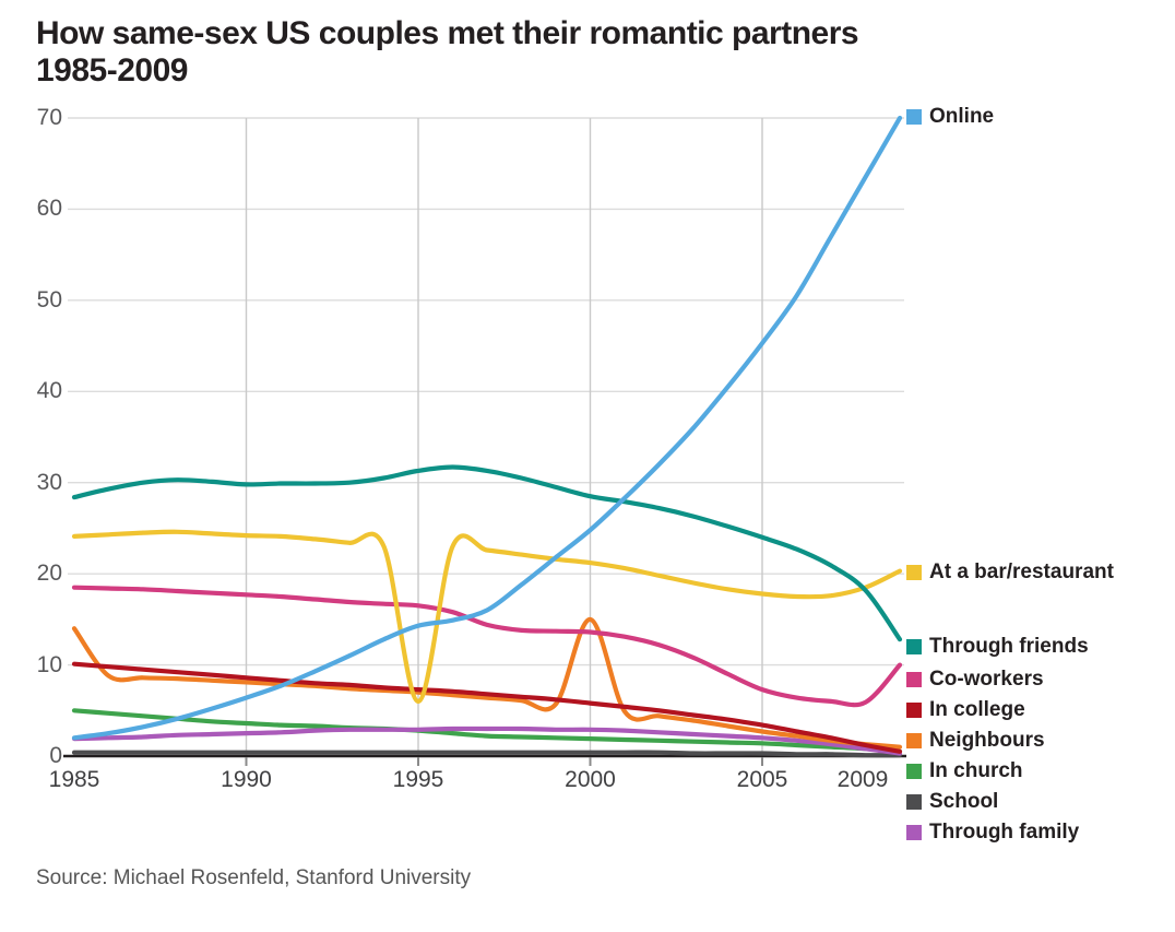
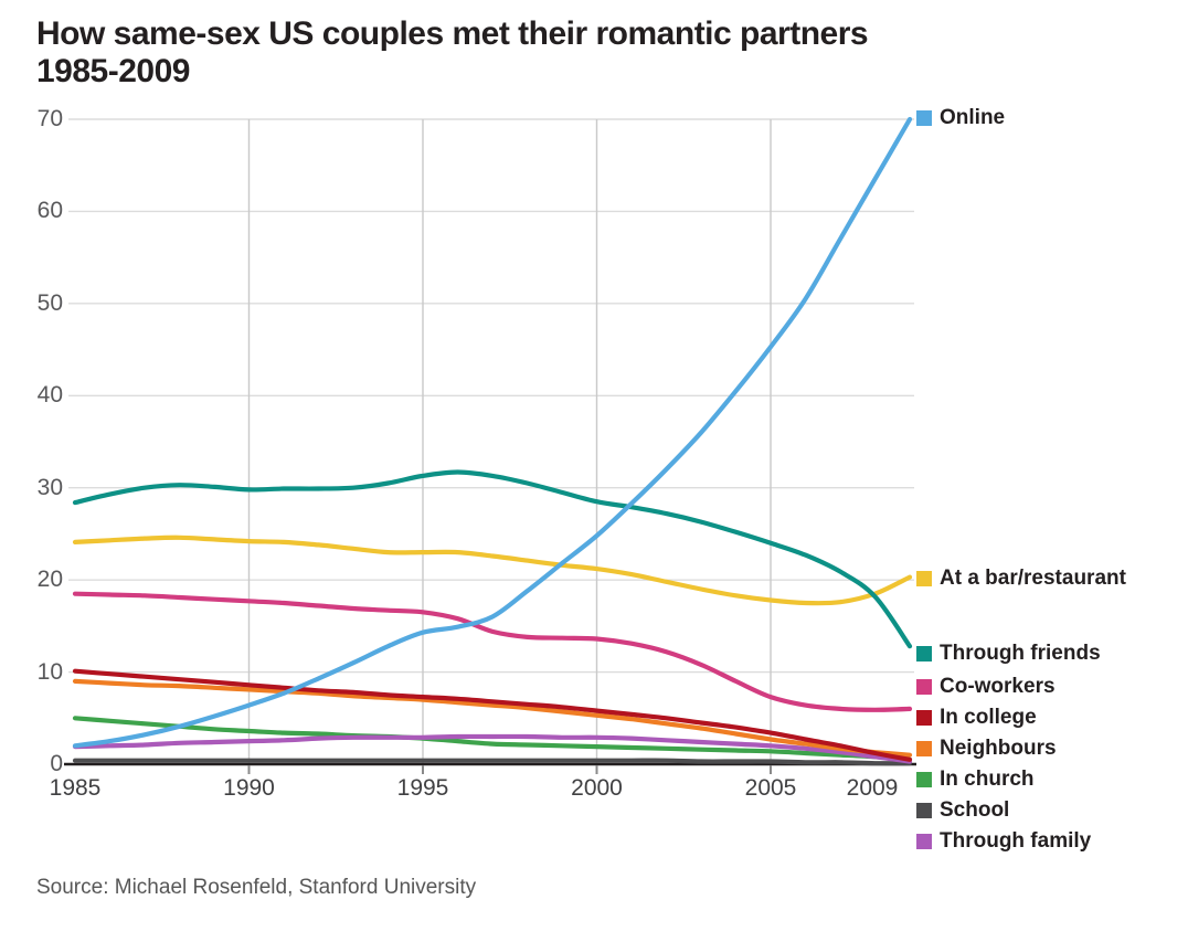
Neighbours/1985: 14 -> 9
At a bar/restaurant/1995: 6 -> 23
Neighbours/2000: 15 -> 5
Co-workers/2009: 10 -> 6
